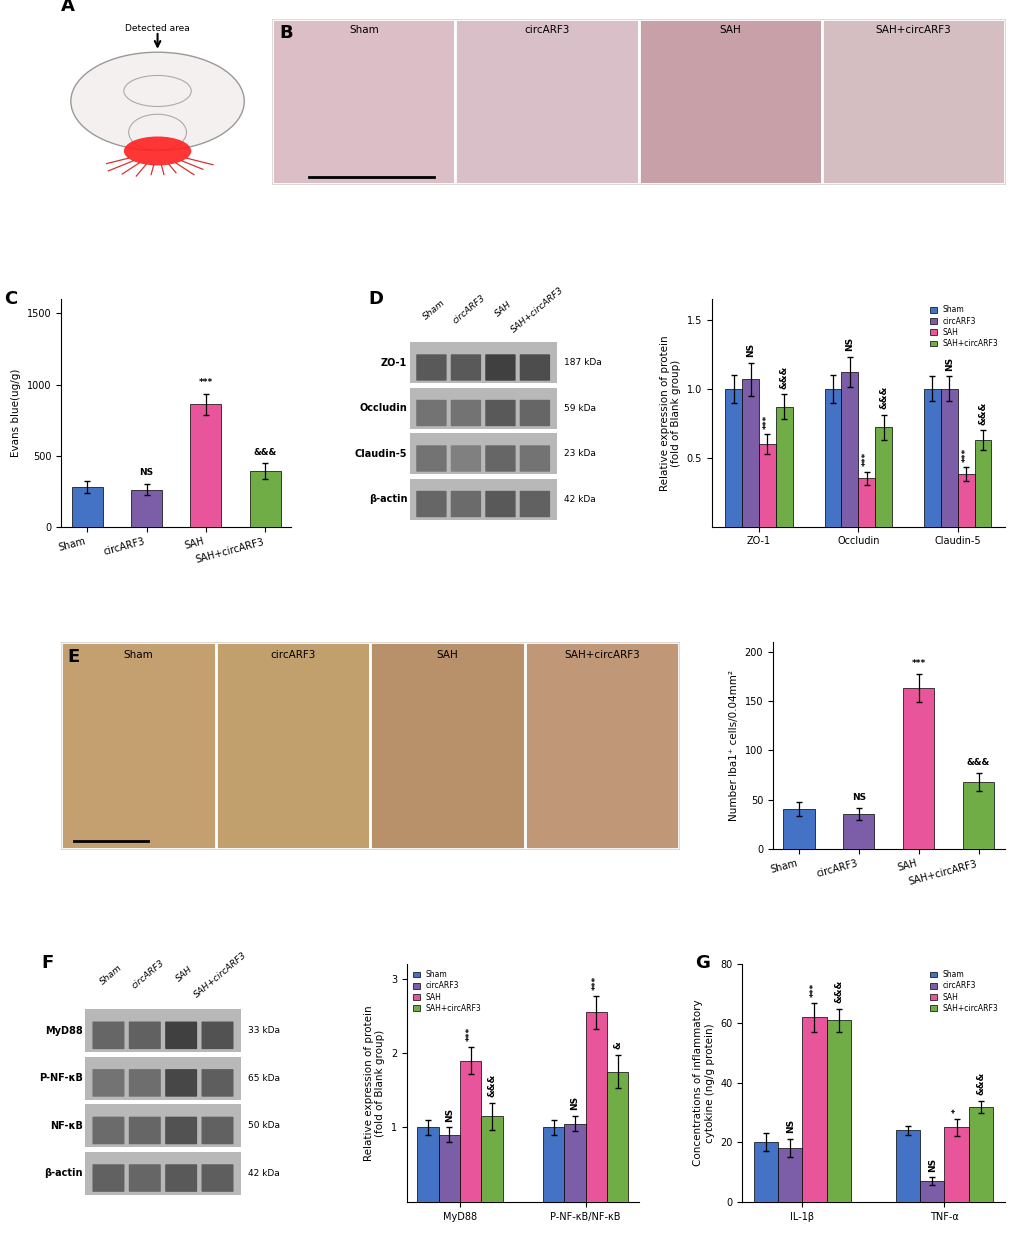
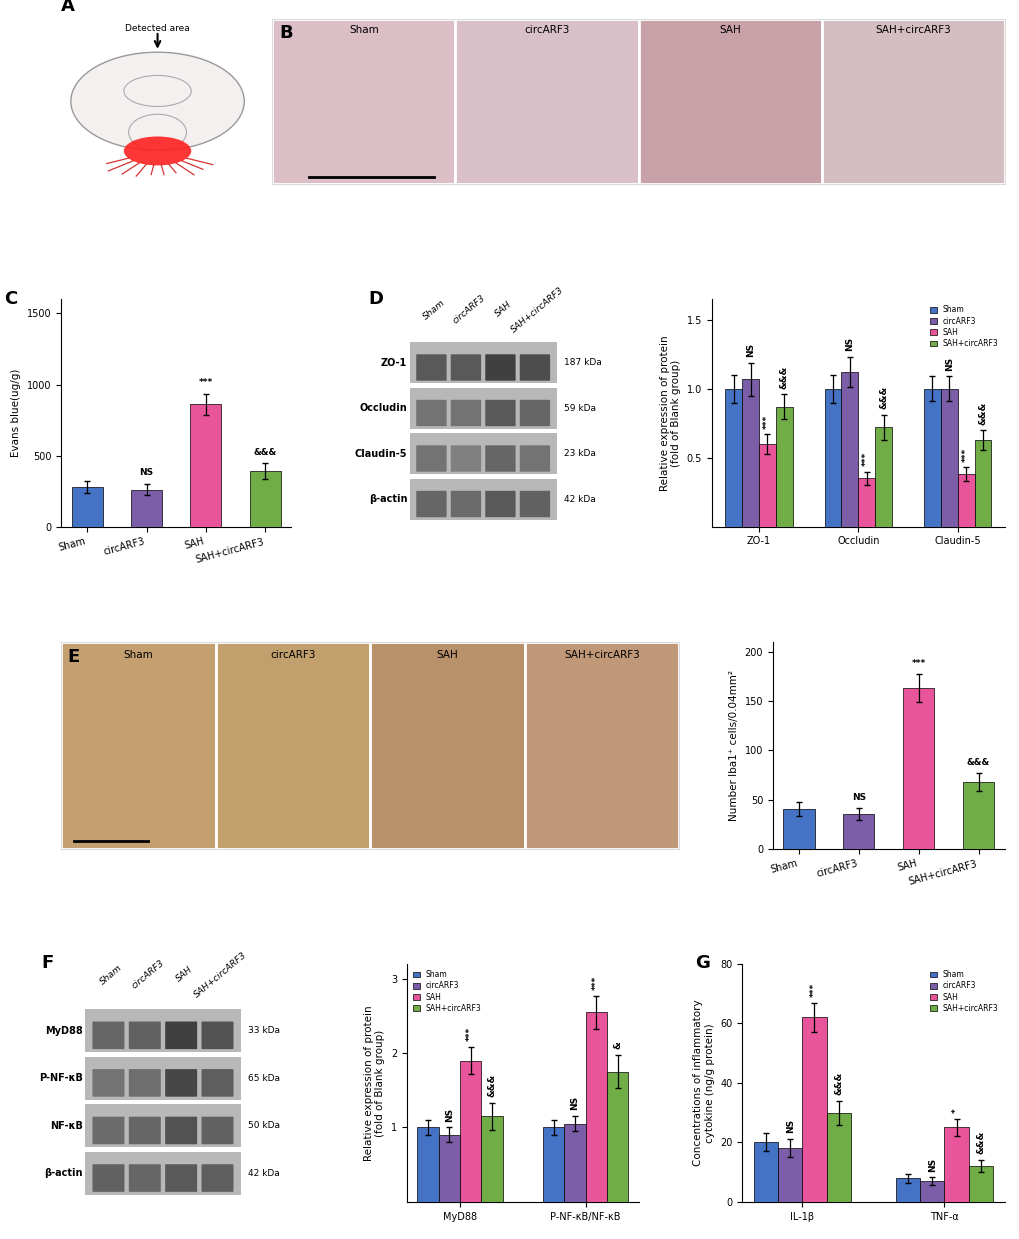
SAH+circARF3/IL-1β: 61 -> 30
Sham/TNF-α: 24 -> 8
SAH+circARF3/TNF-α: 32 -> 12
